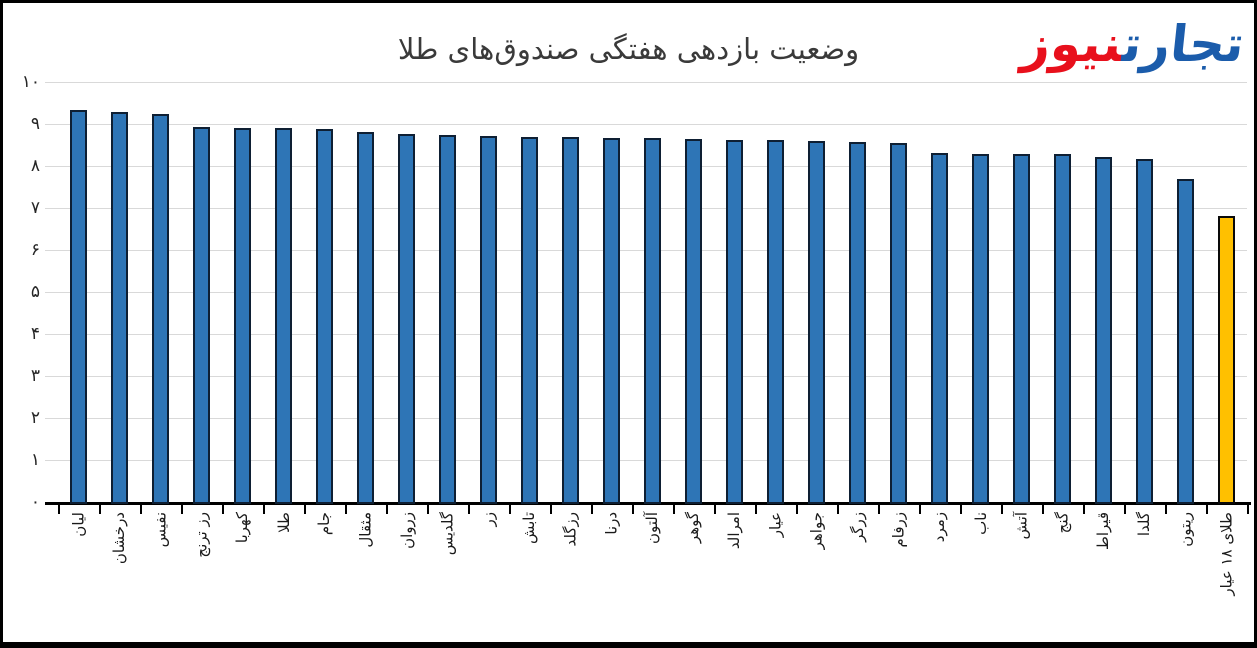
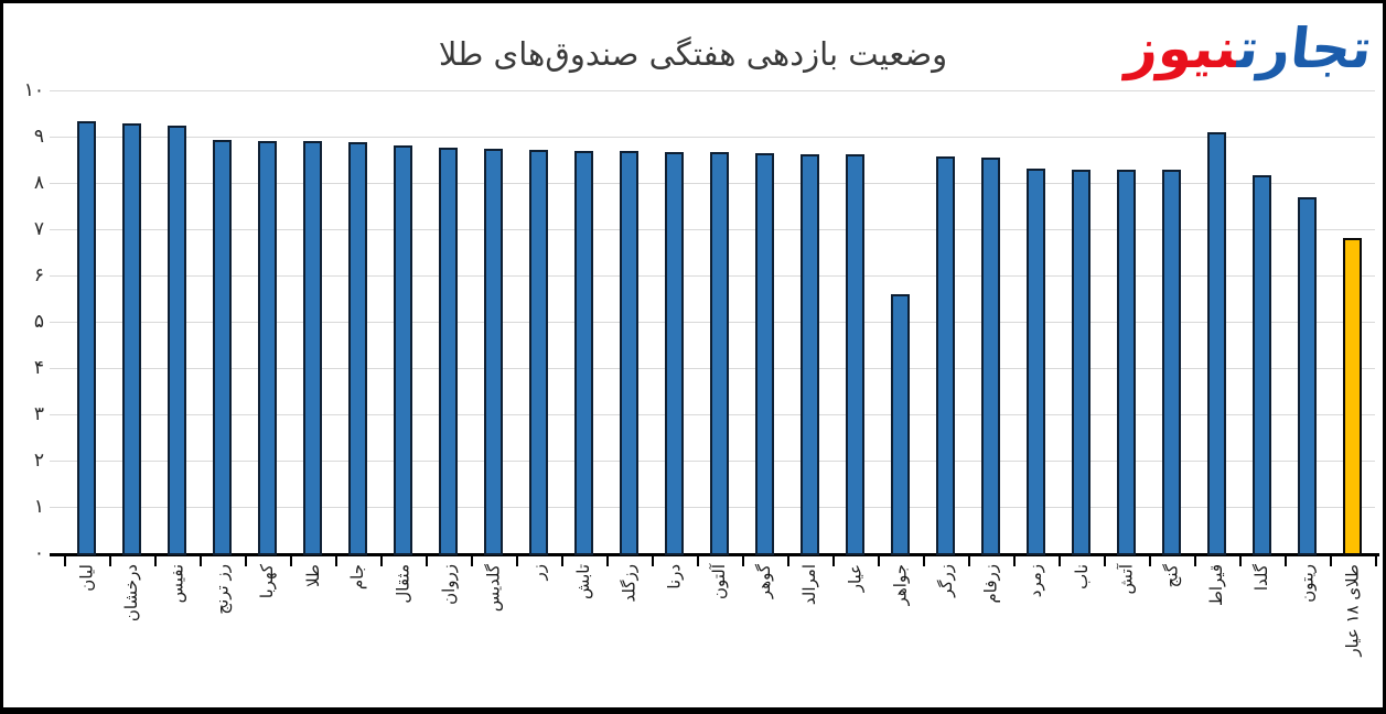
جواهر: 8.6 -> 5.6
قیراط: 8.2 -> 9.1
